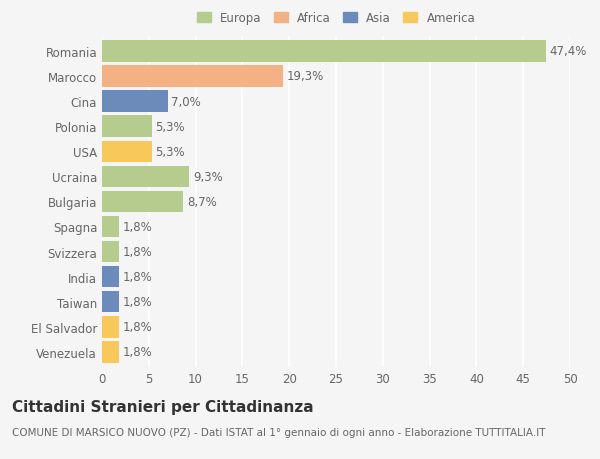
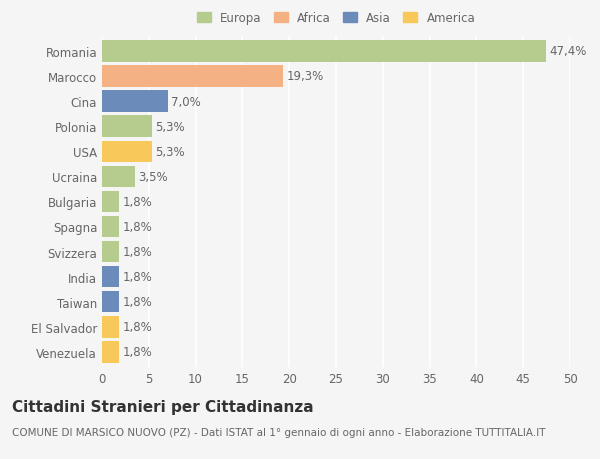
Ucraina: 9,3% -> 3,5%
Bulgaria: 8,7% -> 1,8%
